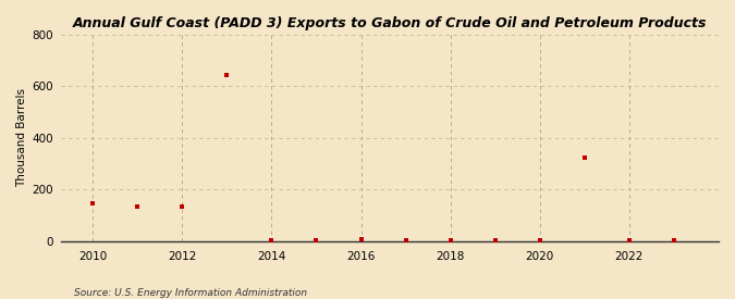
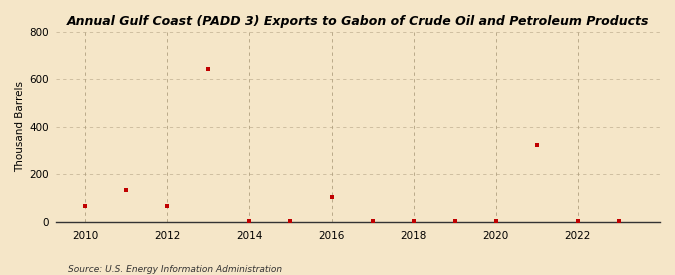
2010: 148 -> 65
2012: 133 -> 65
2016: 6 -> 105
